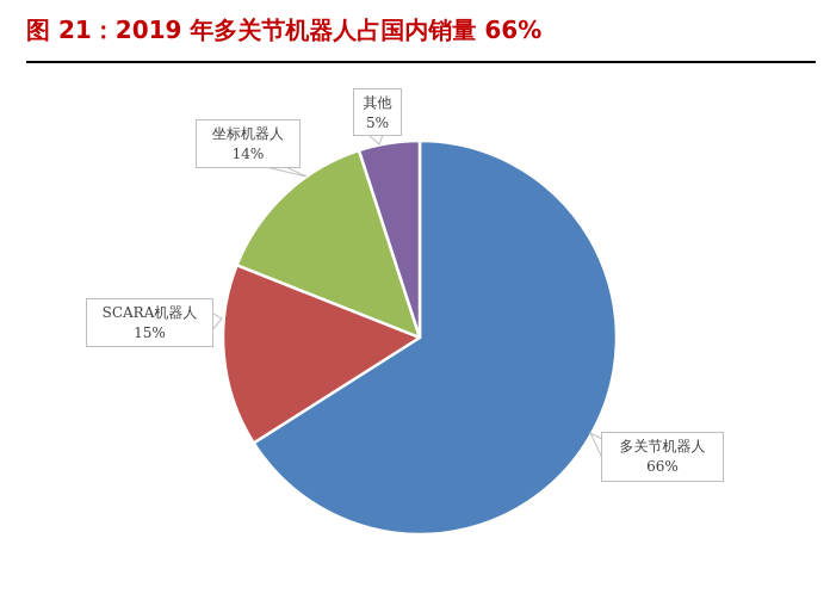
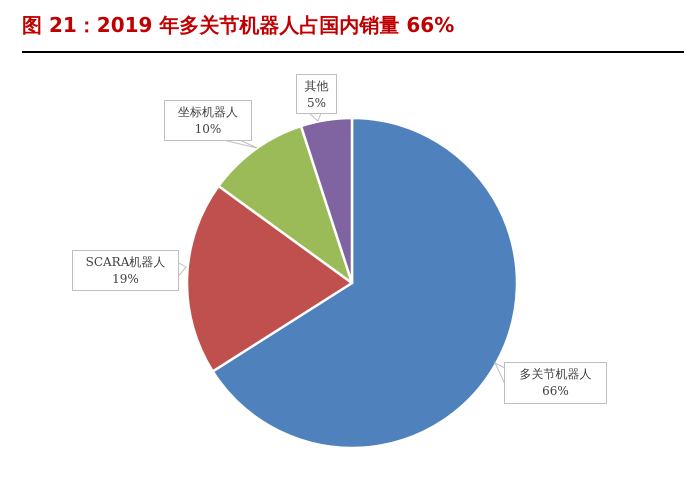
SCARA机器人: 15% -> 19%
坐标机器人: 14% -> 10%
